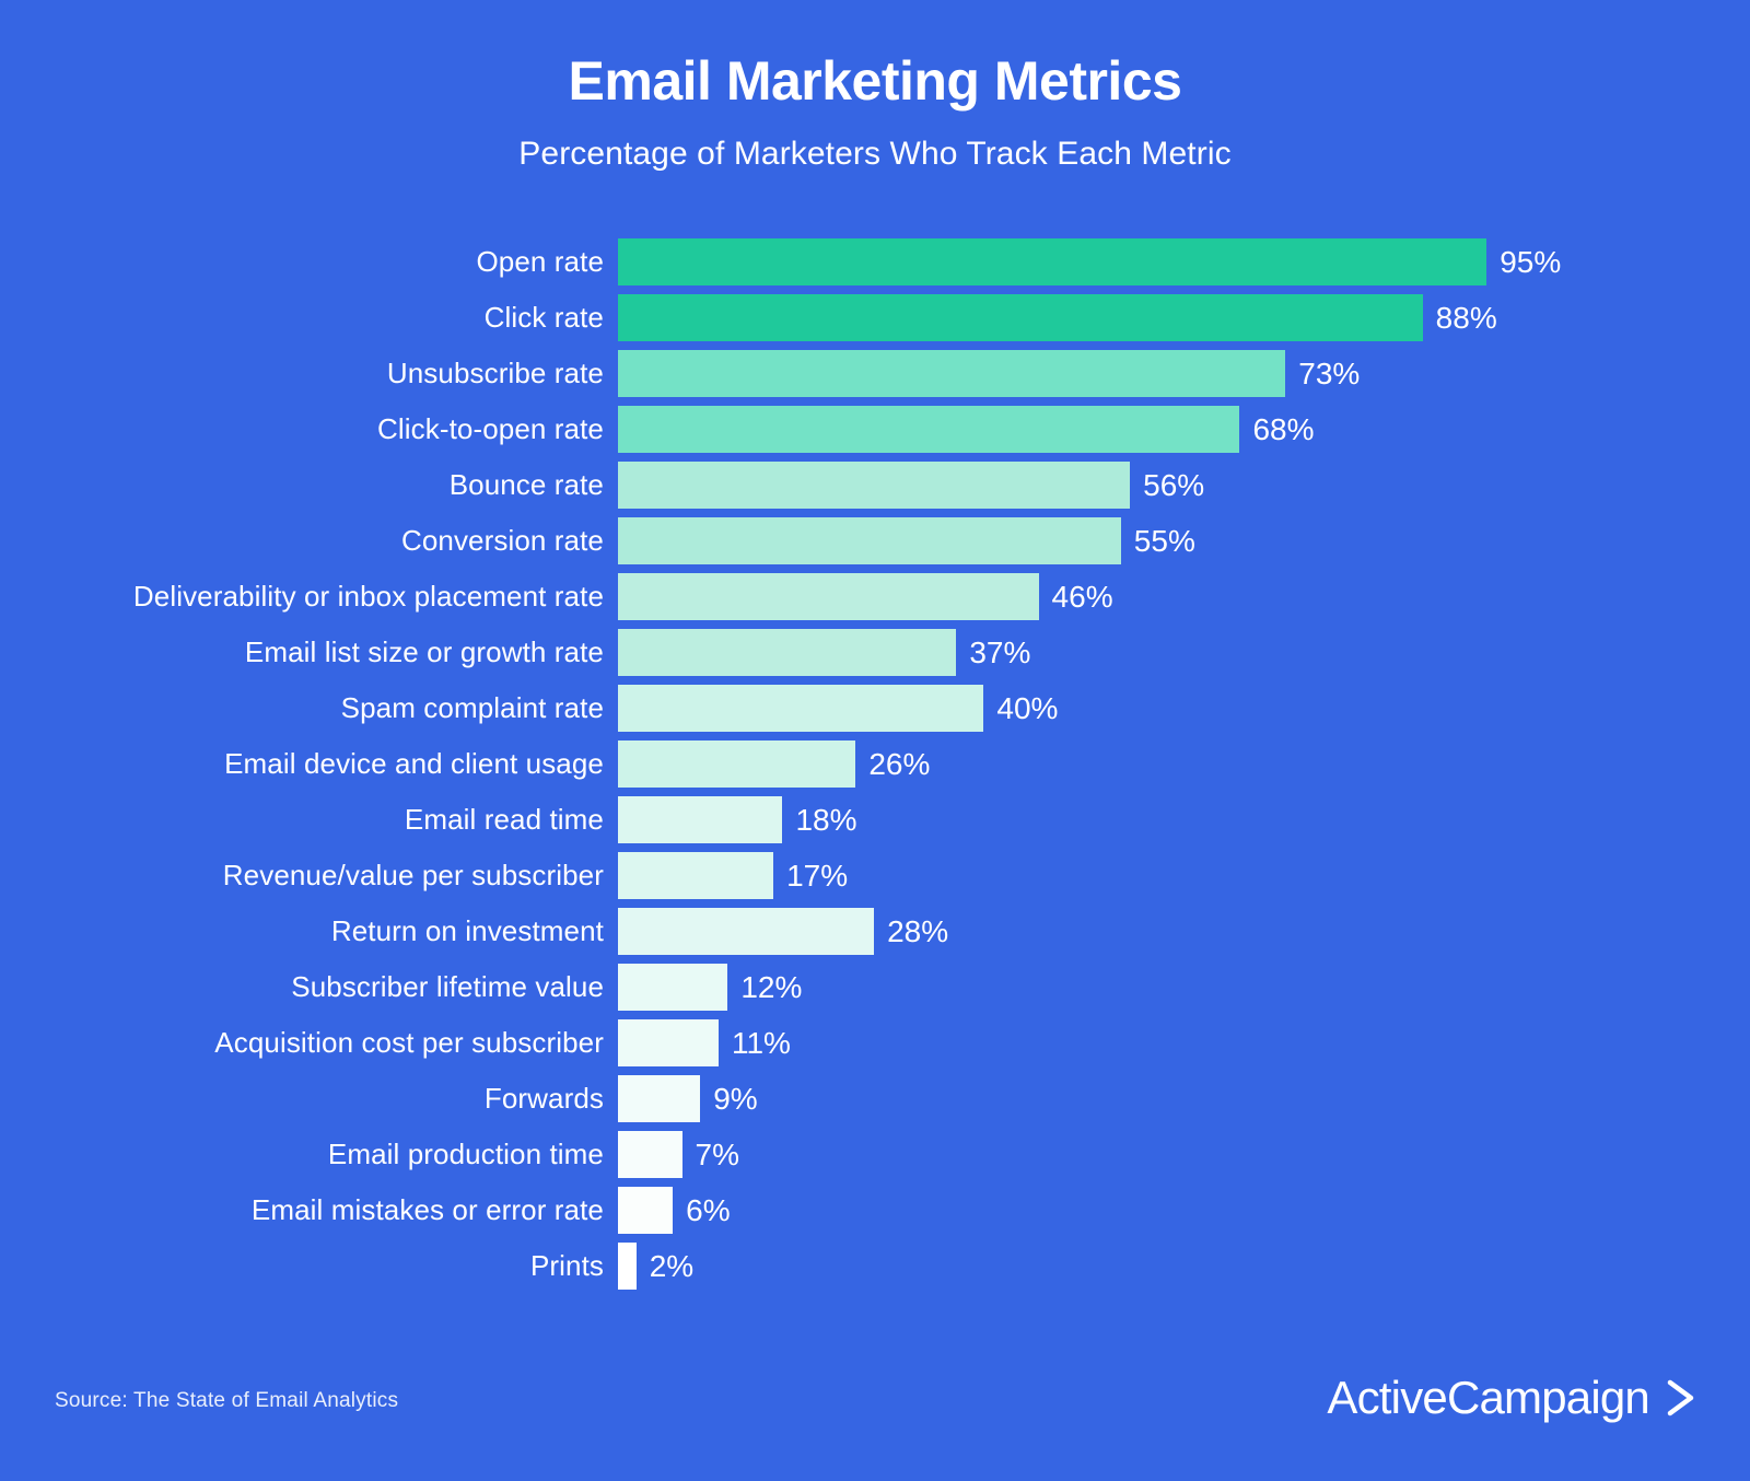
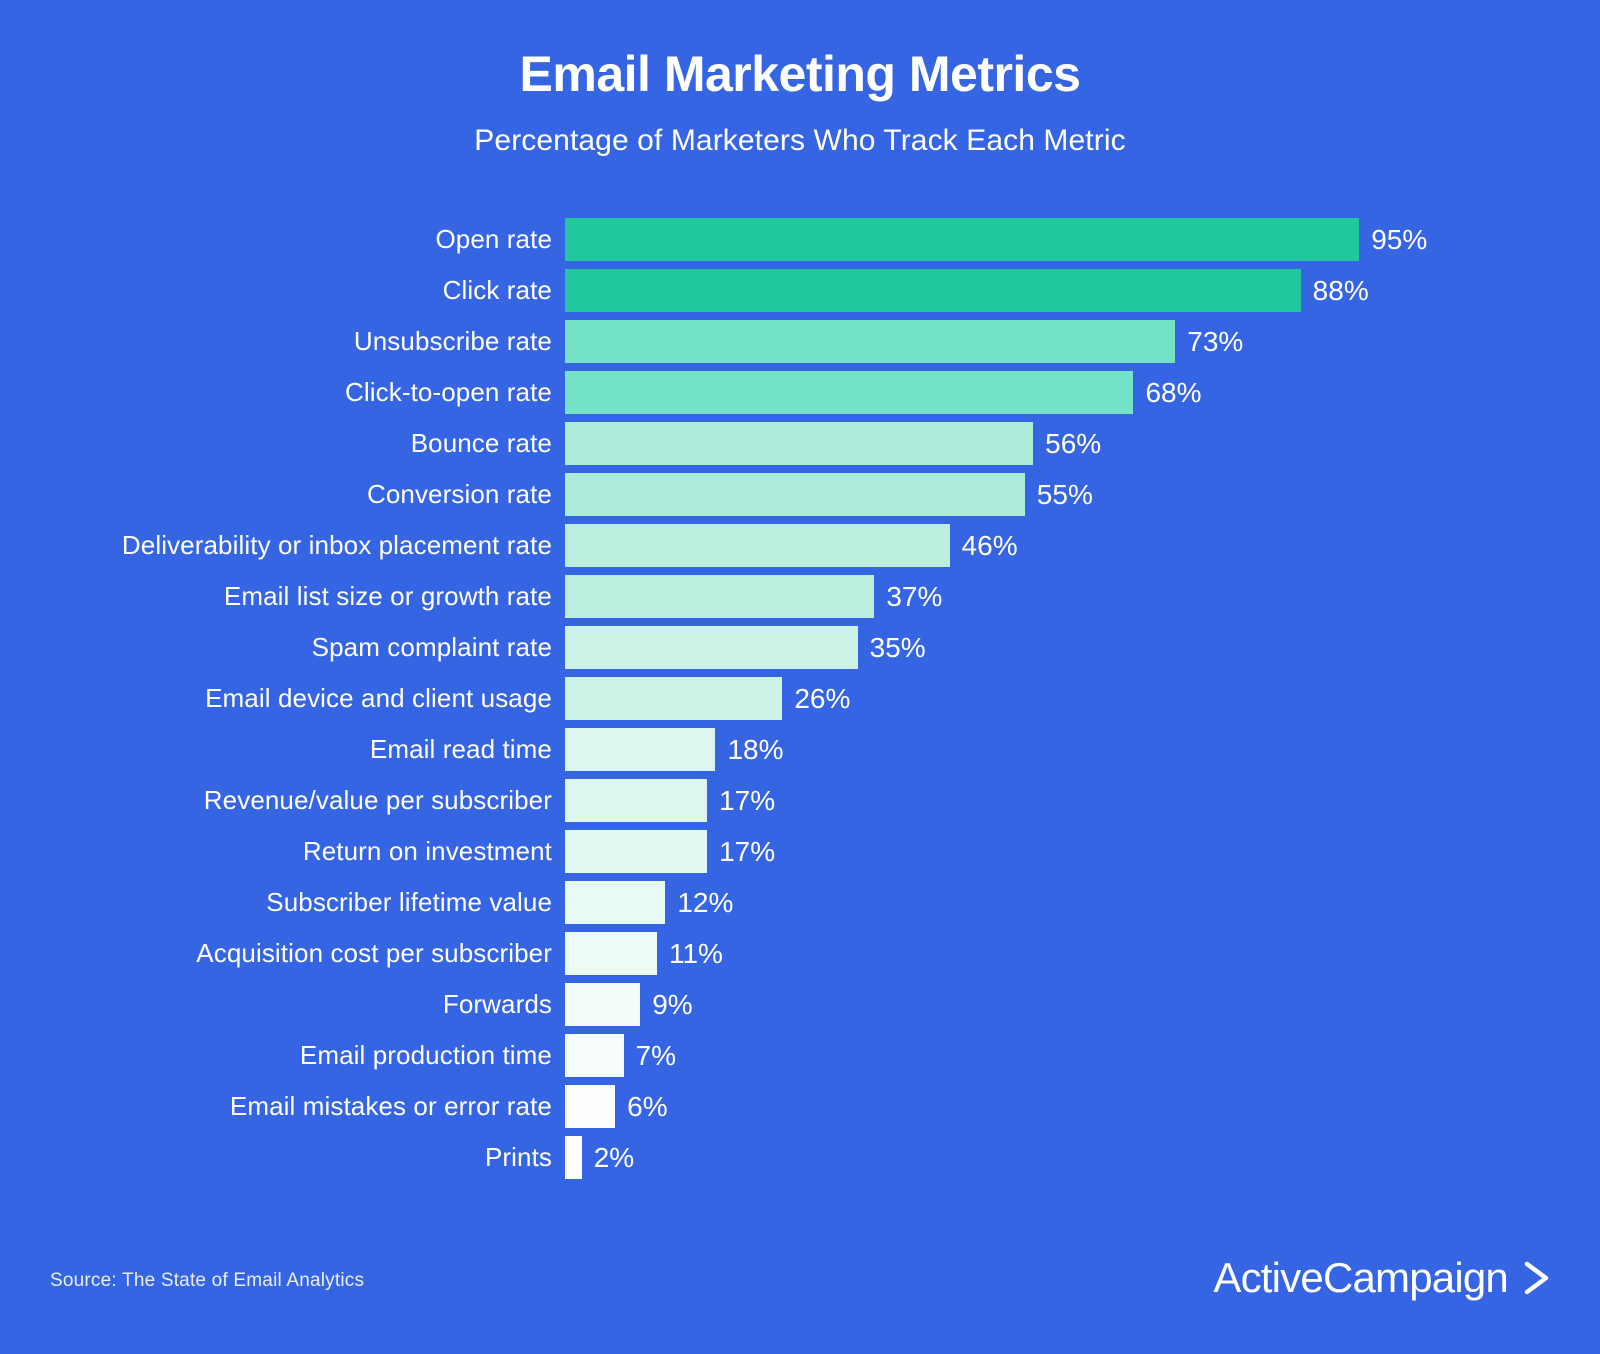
Spam complaint rate: 40% -> 35%
Return on investment: 28% -> 17%
